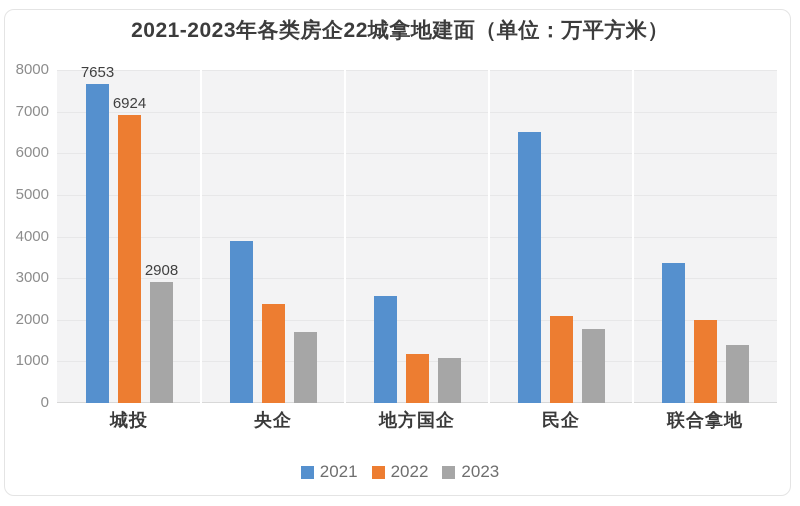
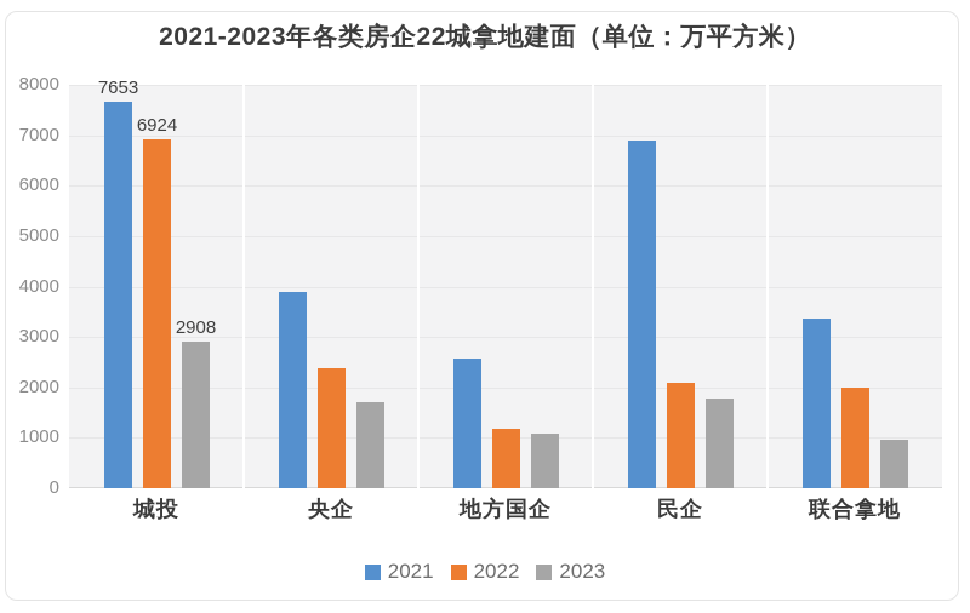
2021/民企: 6500 -> 6900
2023/联合拿地: 1400 -> 1000
